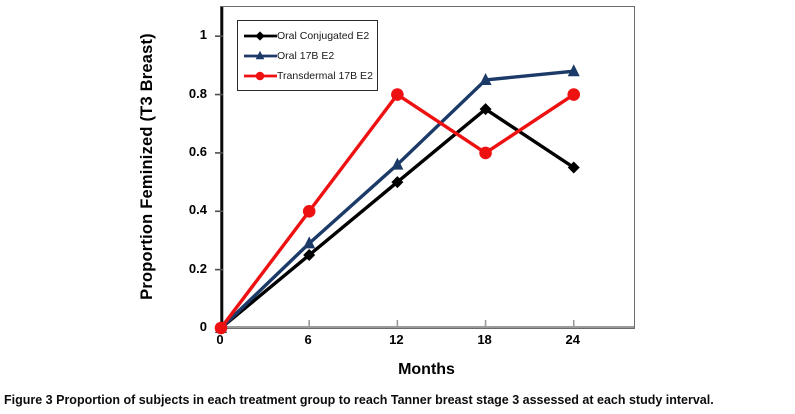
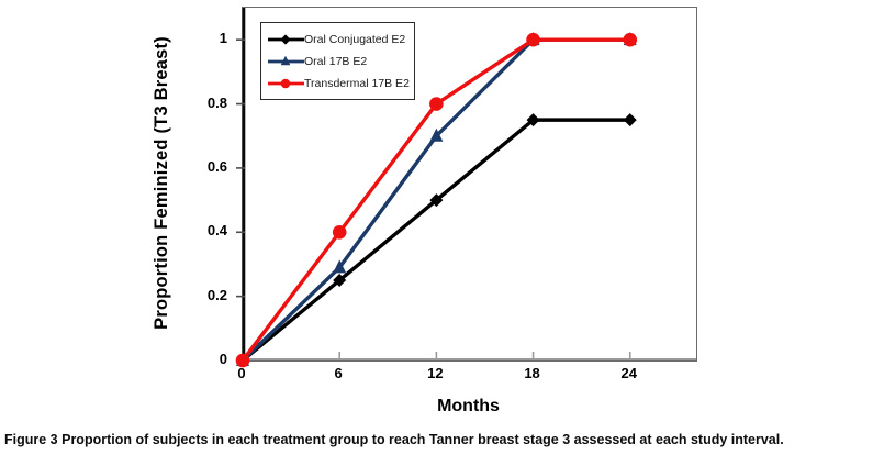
Oral 17B E2/12: 0.56 -> 0.70
Oral 17B E2/18: 0.85 -> 1.00
Transdermal 17B E2/18: 0.6 -> 1.0
Oral Conjugated E2/24: 0.55 -> 0.75
Oral 17B E2/24: 0.88 -> 1.00
Transdermal 17B E2/24: 0.8 -> 1.0
